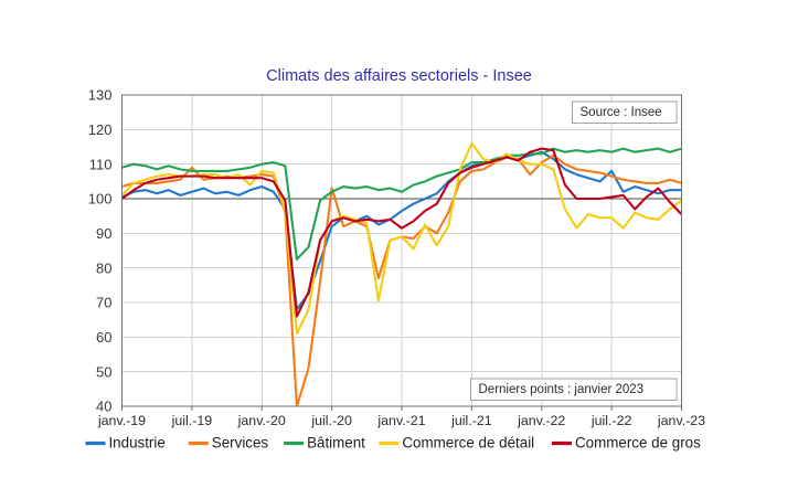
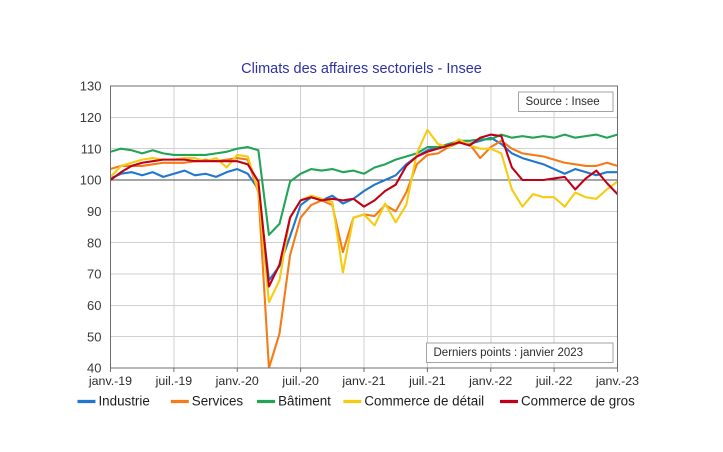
Services/juil.-19: 109 -> 106
Services/juil.-20: 103 -> 88
Industrie/juil.-22: 108 -> 104
